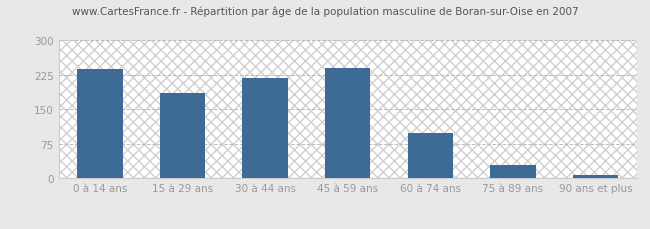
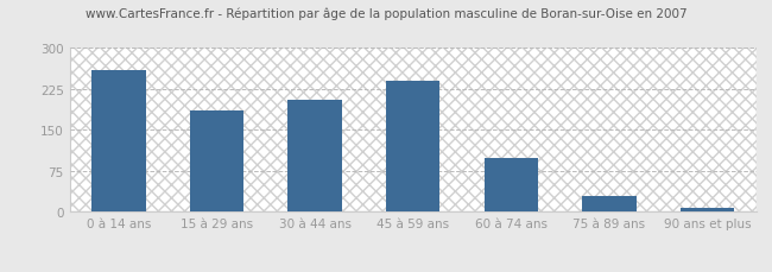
0 à 14 ans: 237 -> 260
30 à 44 ans: 218 -> 205
